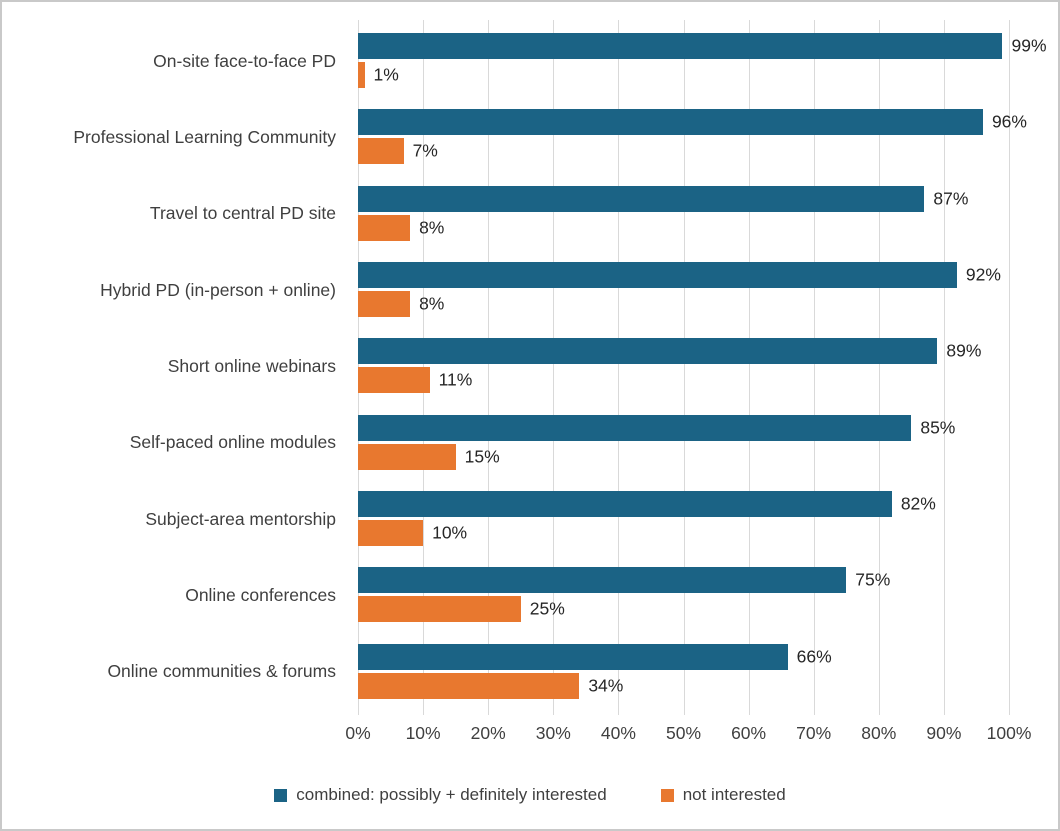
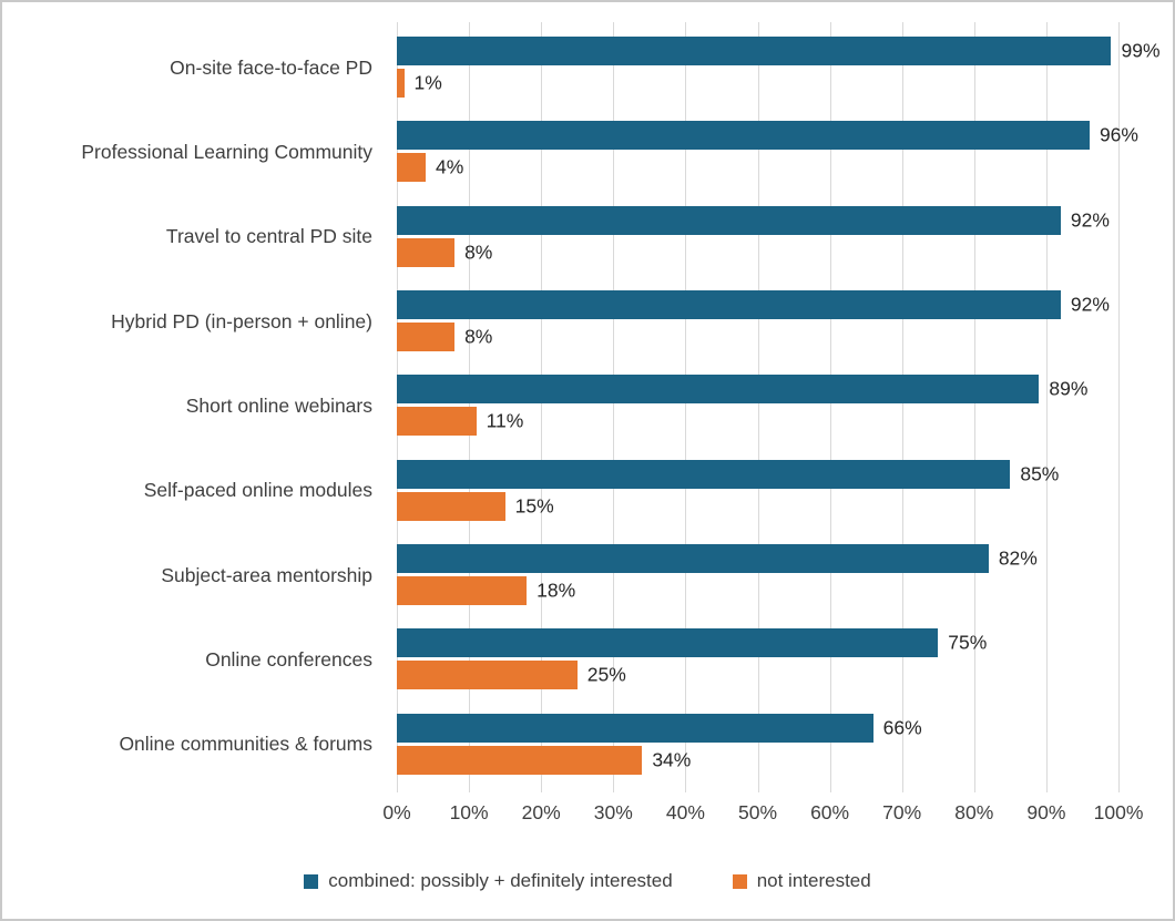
not interested/Professional Learning Community: 7% -> 4%
combined: possibly + definitely interested/Travel to central PD site: 87% -> 92%
not interested/Subject-area mentorship: 10% -> 18%
